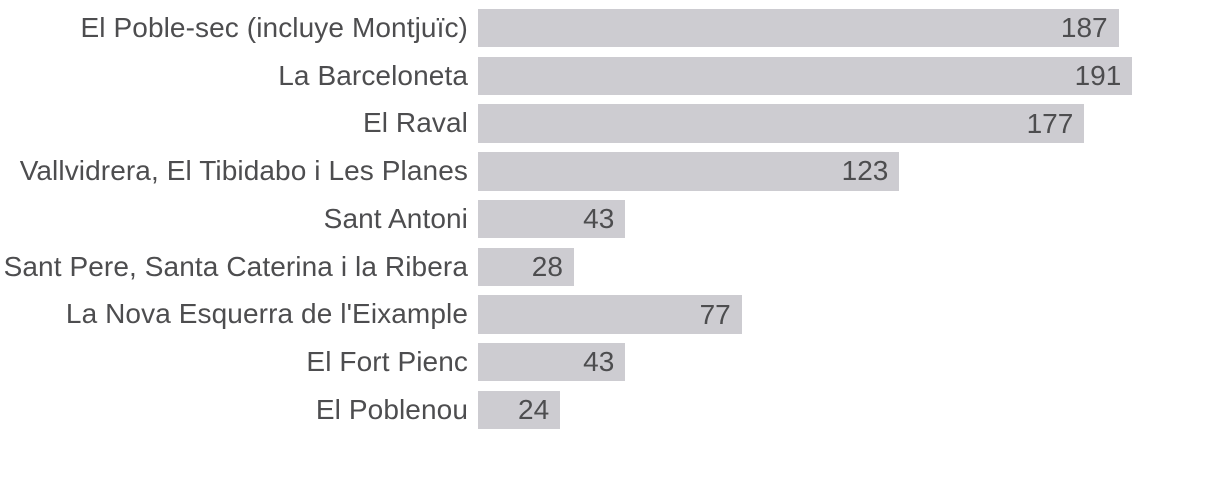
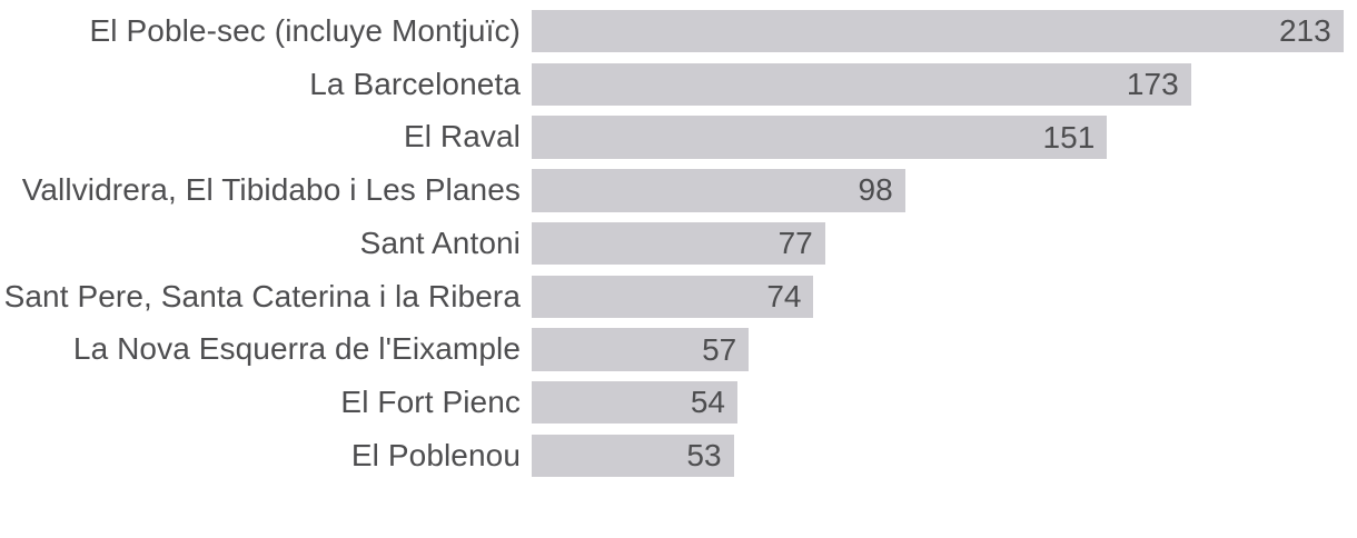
El Poble-sec (incluye Montjuïc): 187 -> 213
La Barceloneta: 191 -> 173
El Raval: 177 -> 151
Vallvidrera, El Tibidabo i Les Planes: 123 -> 98
Sant Antoni: 43 -> 77
Sant Pere, Santa Caterina i la Ribera: 28 -> 74
La Nova Esquerra de l'Eixample: 77 -> 57
El Fort Pienc: 43 -> 54
El Poblenou: 24 -> 53
